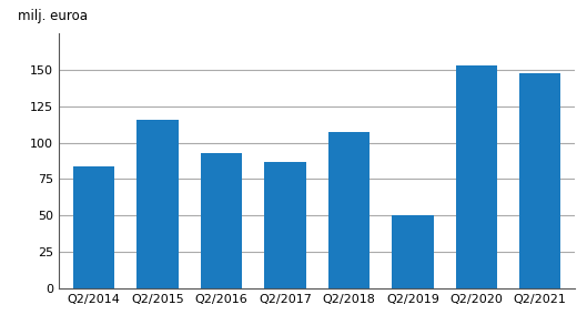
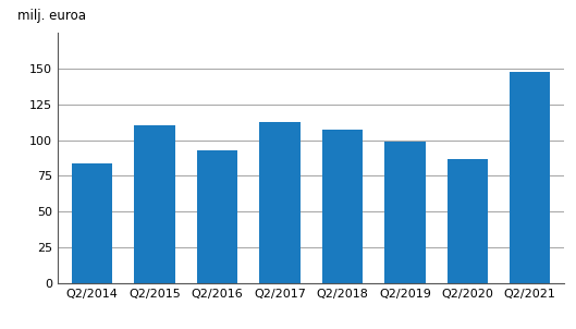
Q2/2015: 116 -> 110
Q2/2017: 87 -> 113
Q2/2019: 50 -> 99
Q2/2020: 153 -> 87
